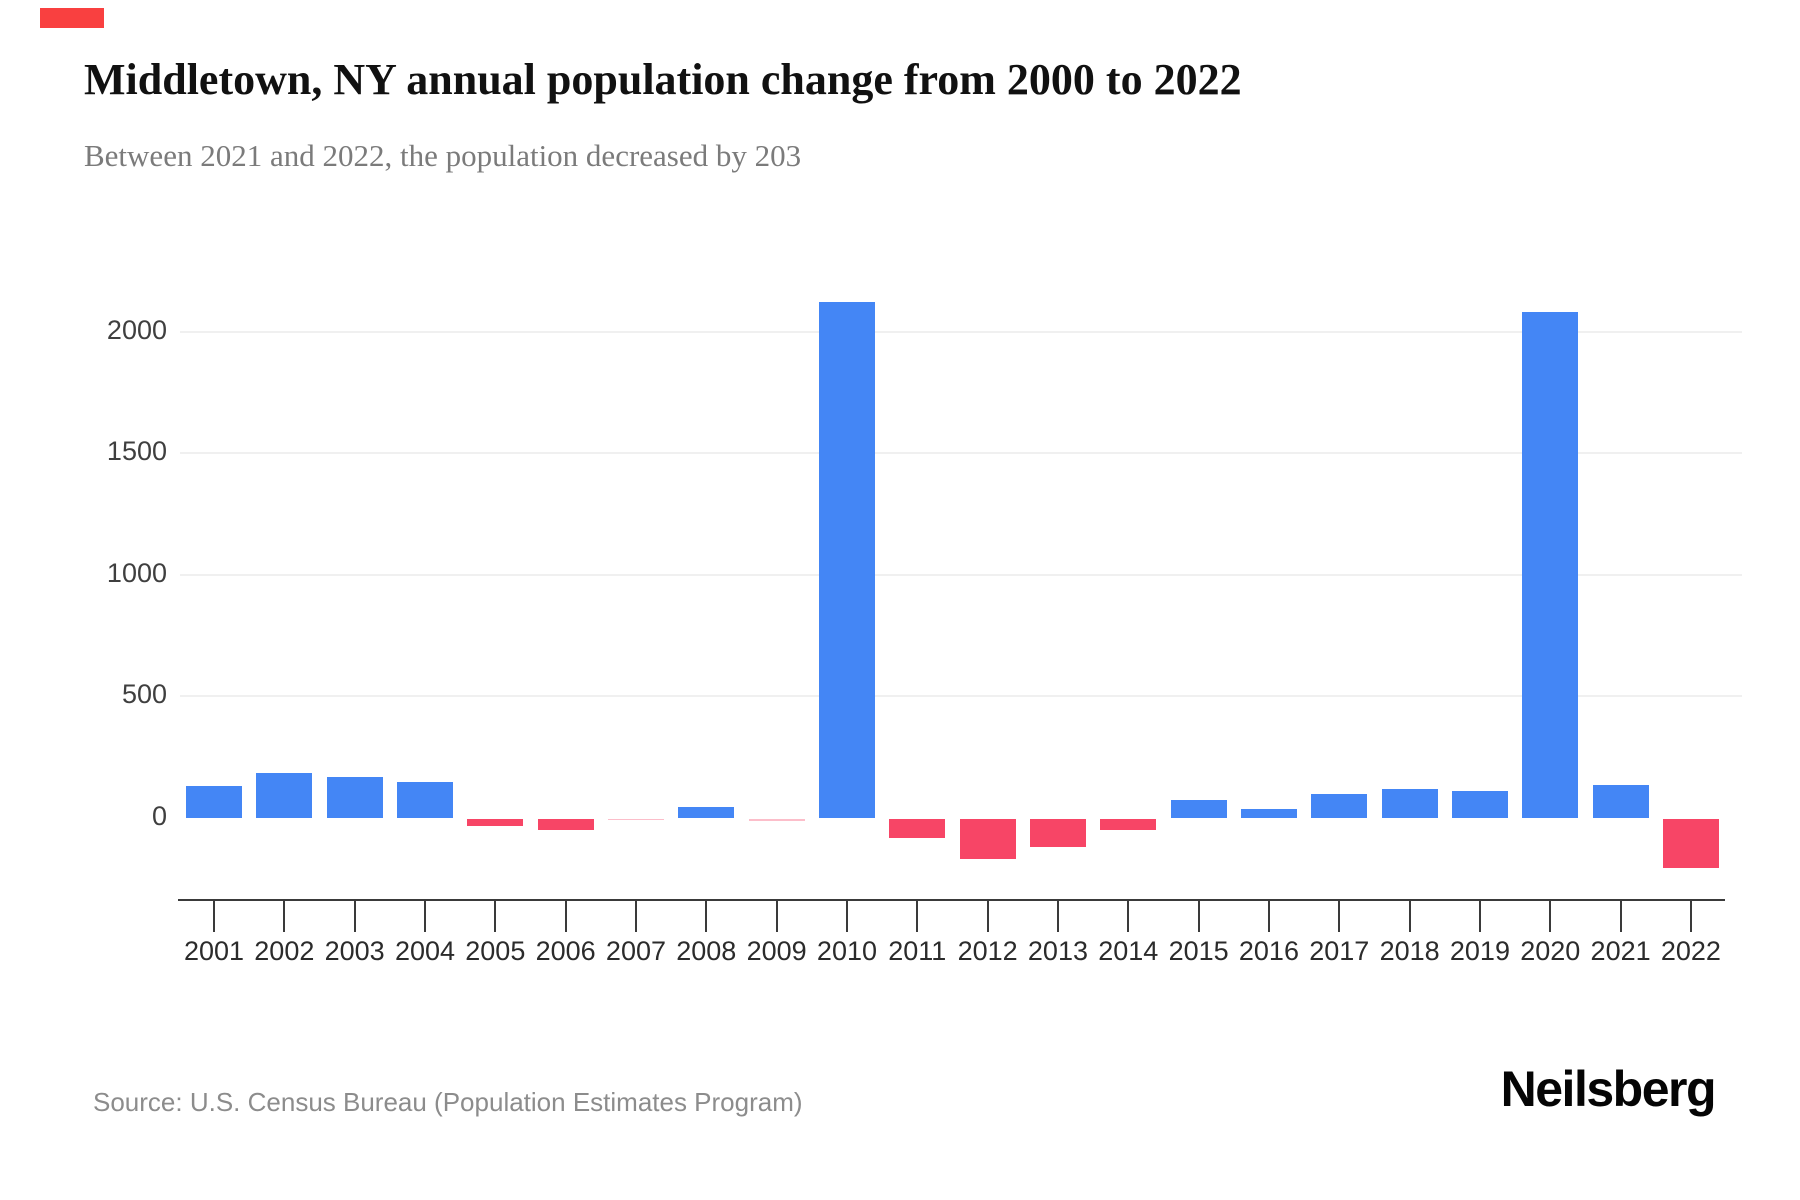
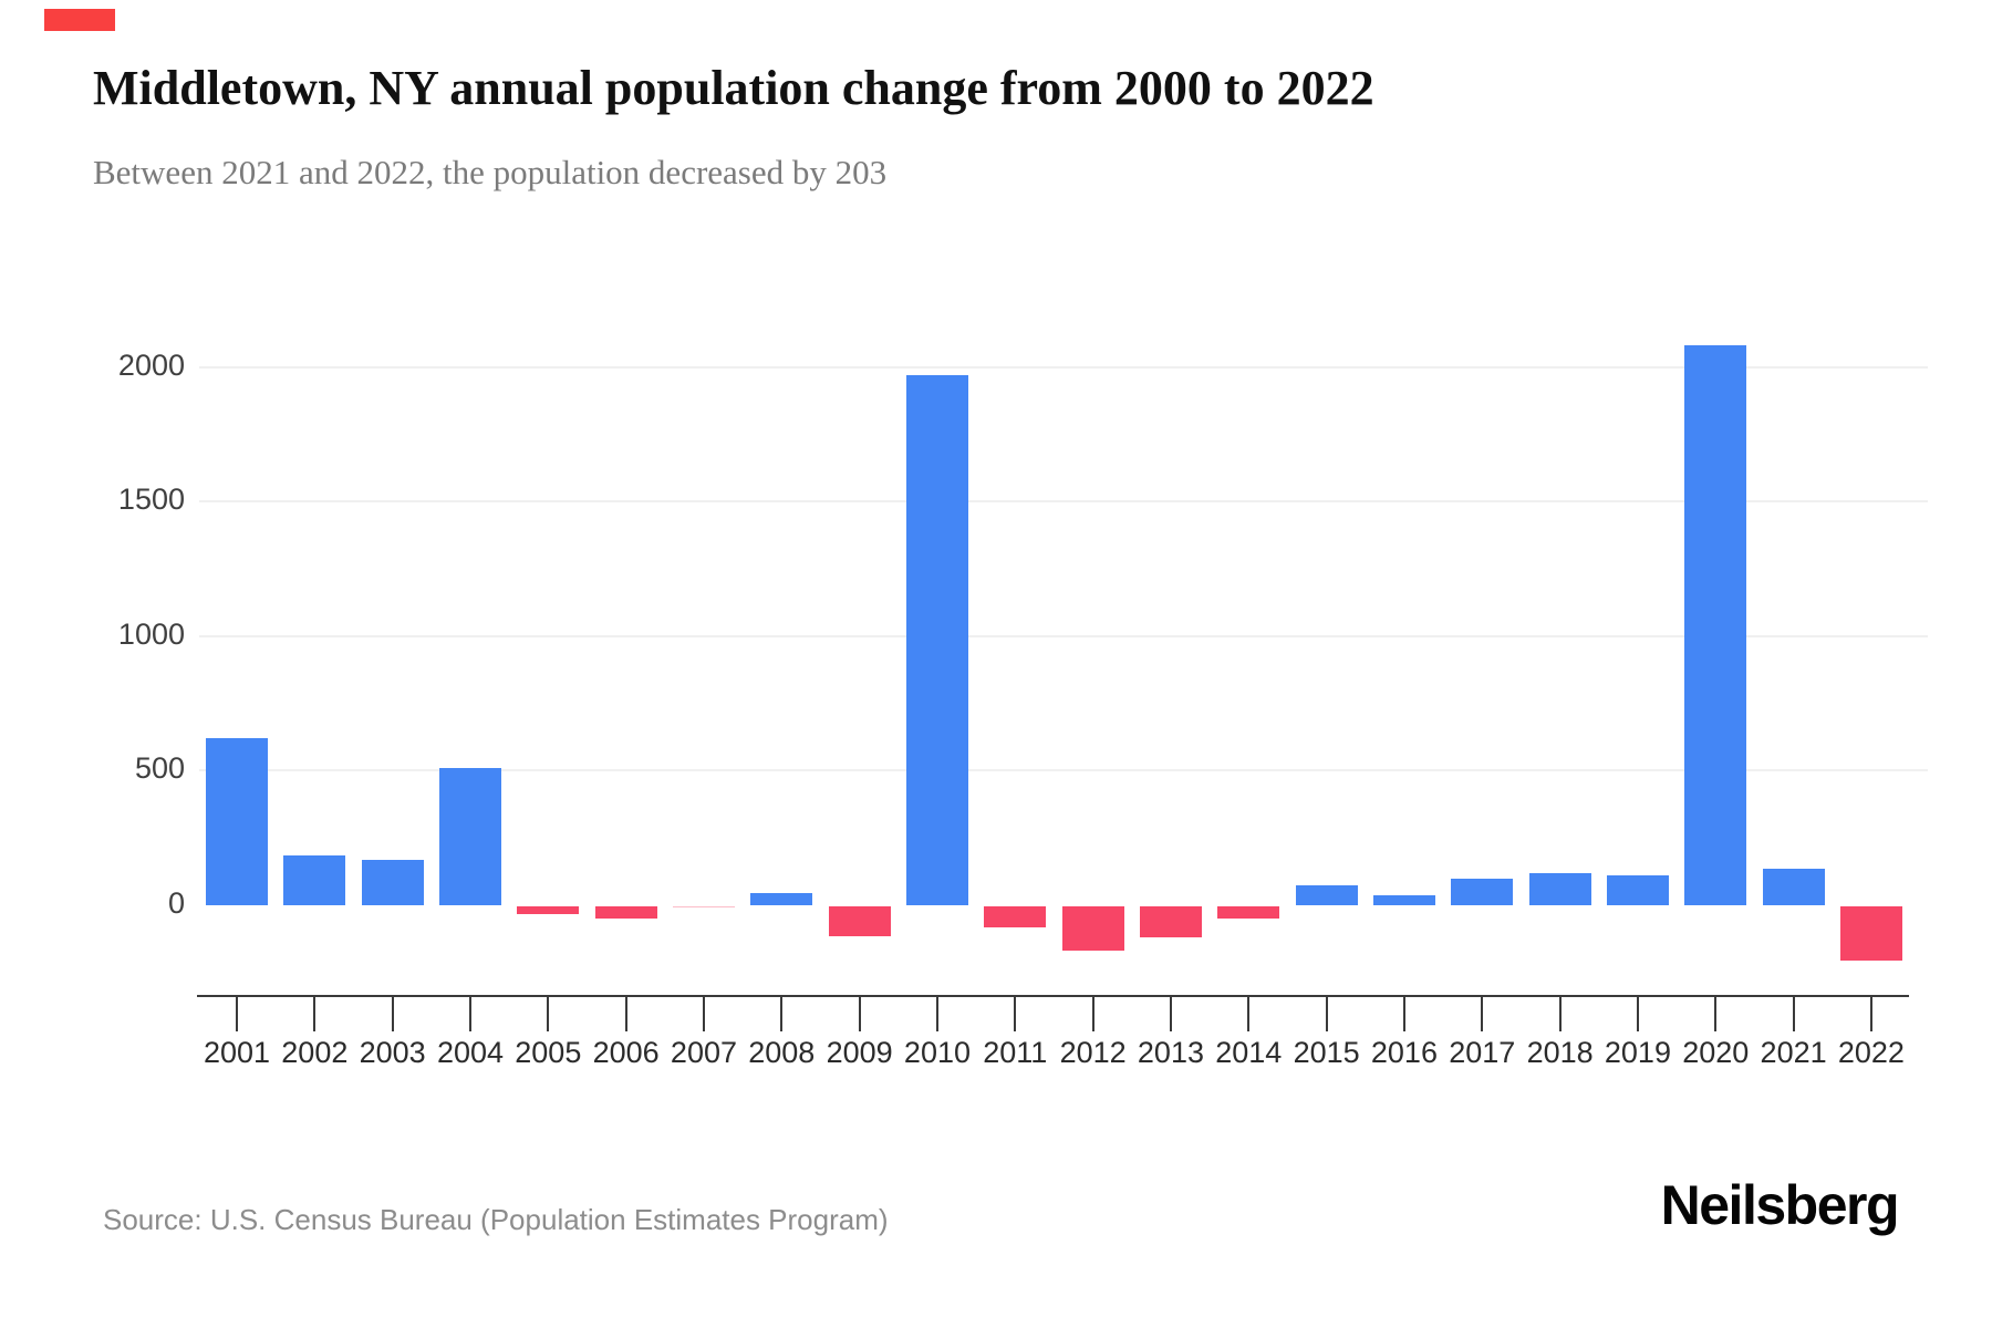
2001: 130 -> 620
2004: 150 -> 510
2009: -10 -> -110
2010: 2120 -> 1970
